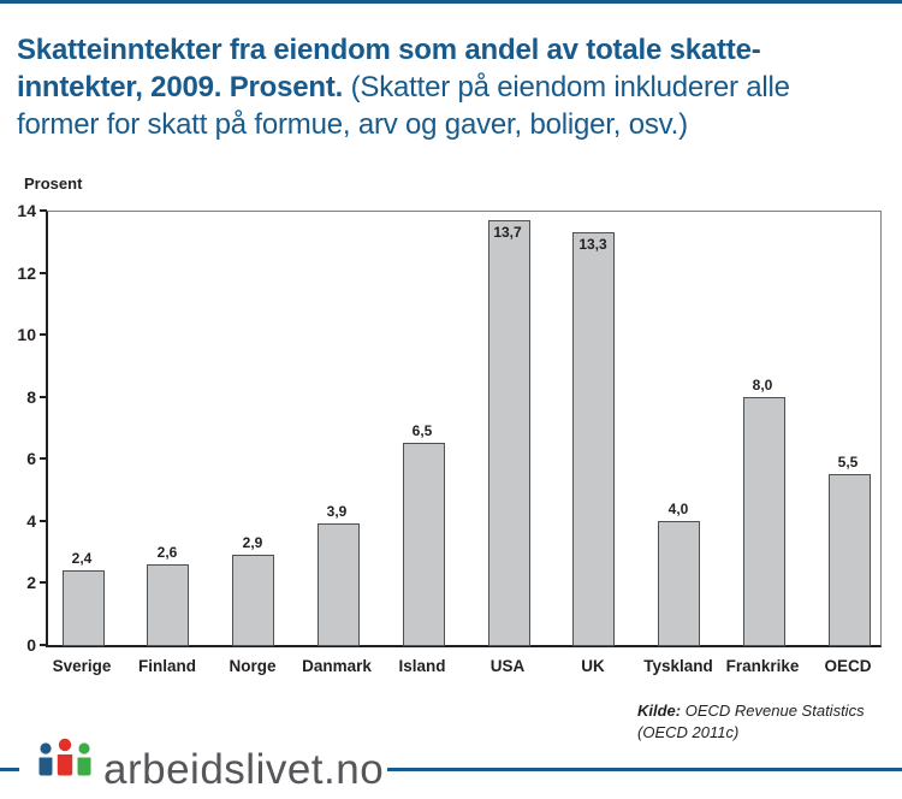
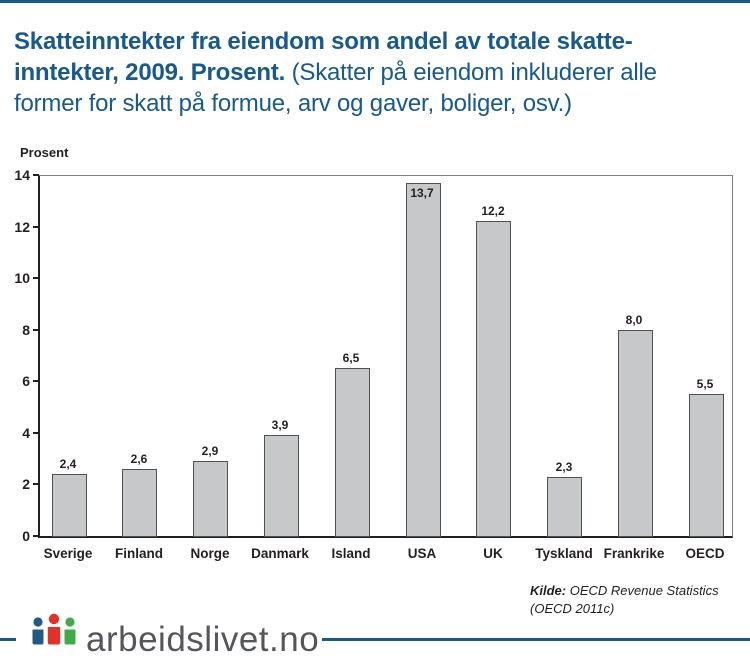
UK: 13,3 -> 12,2
Tyskland: 4,0 -> 2,3
